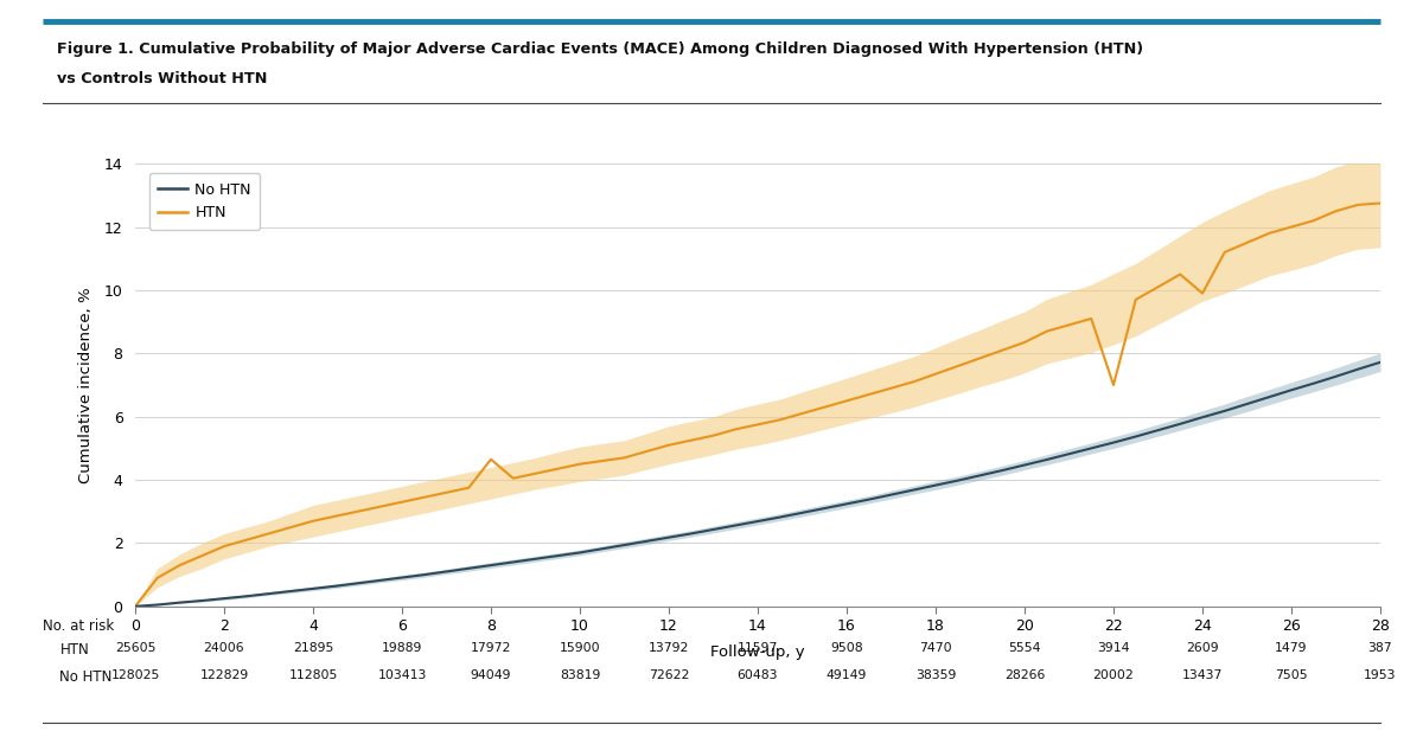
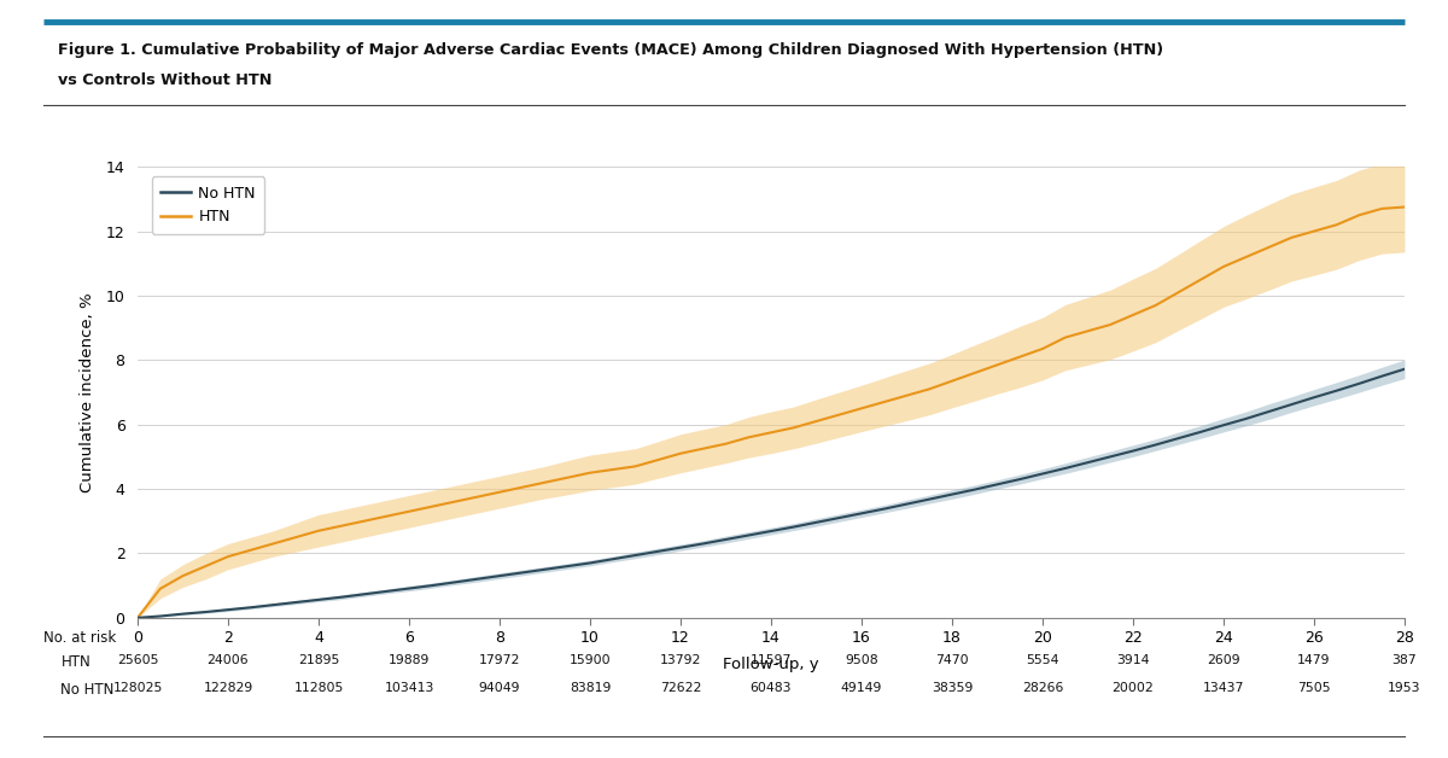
HTN/8: 4.65 -> 3.90
HTN/22: 7.00 -> 9.40
HTN/24: 9.90 -> 10.90
